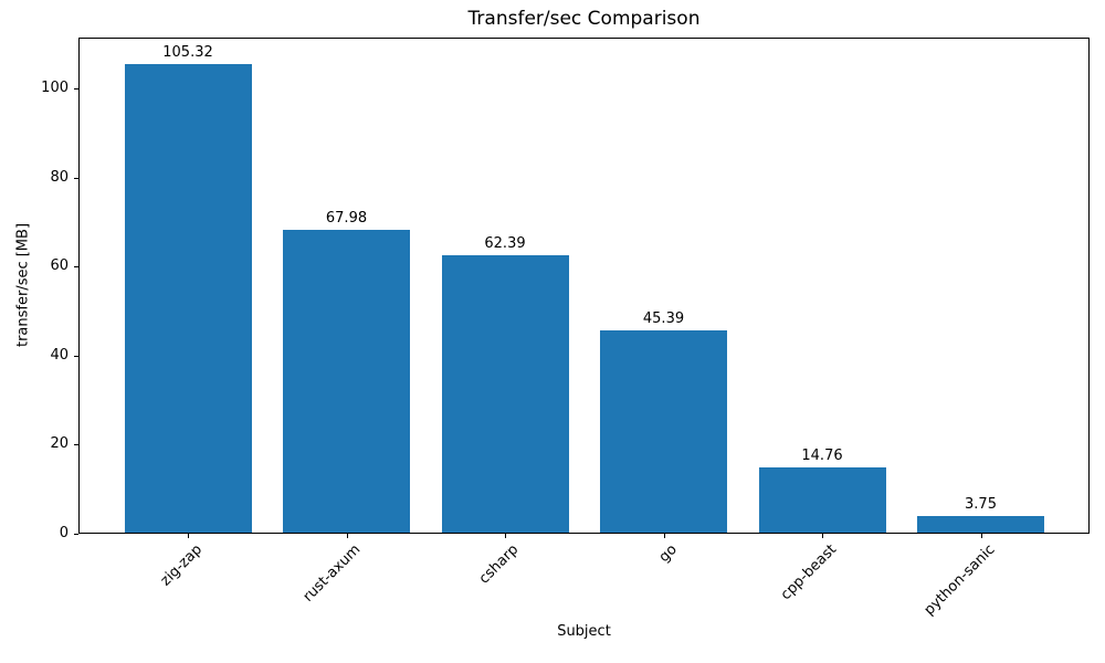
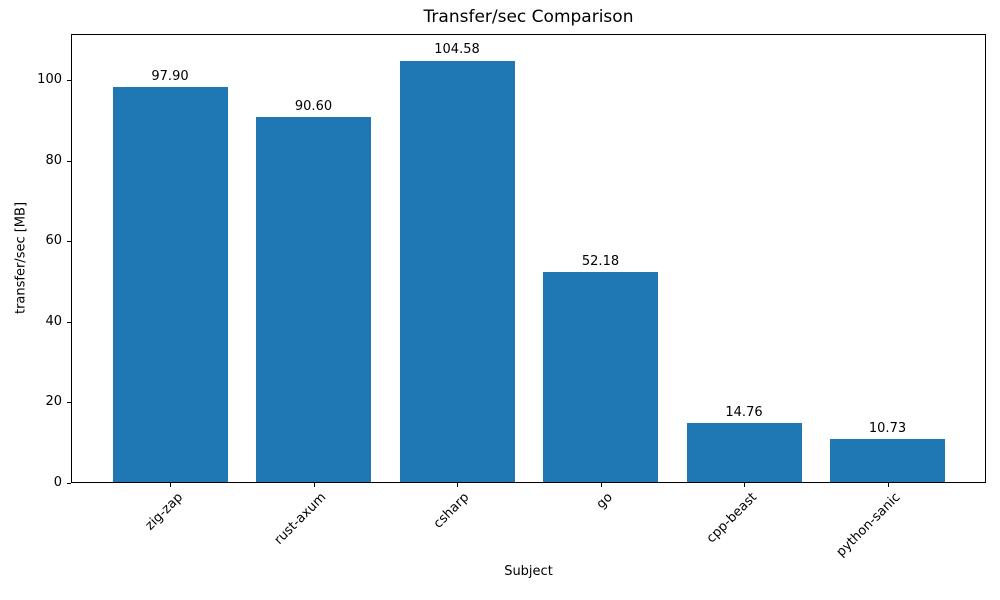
zig-zap: 105.32 -> 97.90
rust-axum: 67.98 -> 90.60
csharp: 62.39 -> 104.58
go: 45.39 -> 52.18
python-sanic: 3.75 -> 10.73
